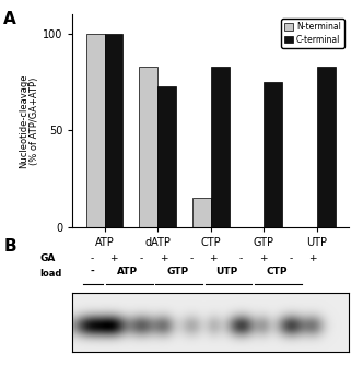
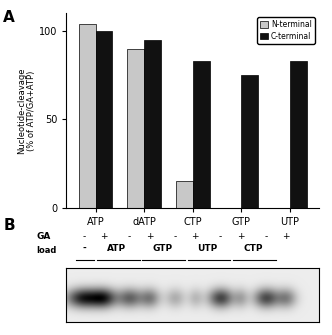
N-terminal/ATP: 100 -> 104
N-terminal/dATP: 83 -> 90
C-terminal/dATP: 73 -> 95
